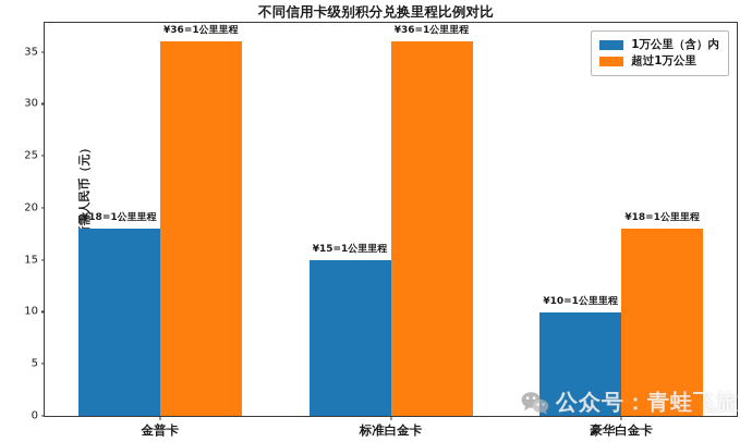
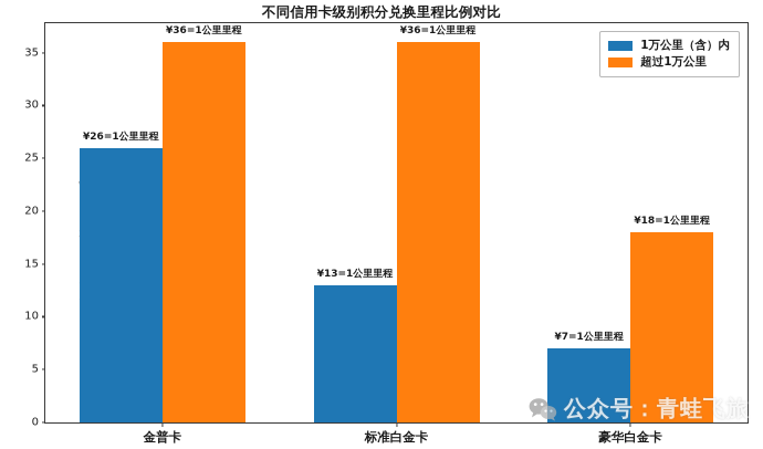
1万公里（含）内/金普卡: 18 -> 26
1万公里（含）内/标准白金卡: 15 -> 13
1万公里（含）内/豪华白金卡: 10 -> 7
